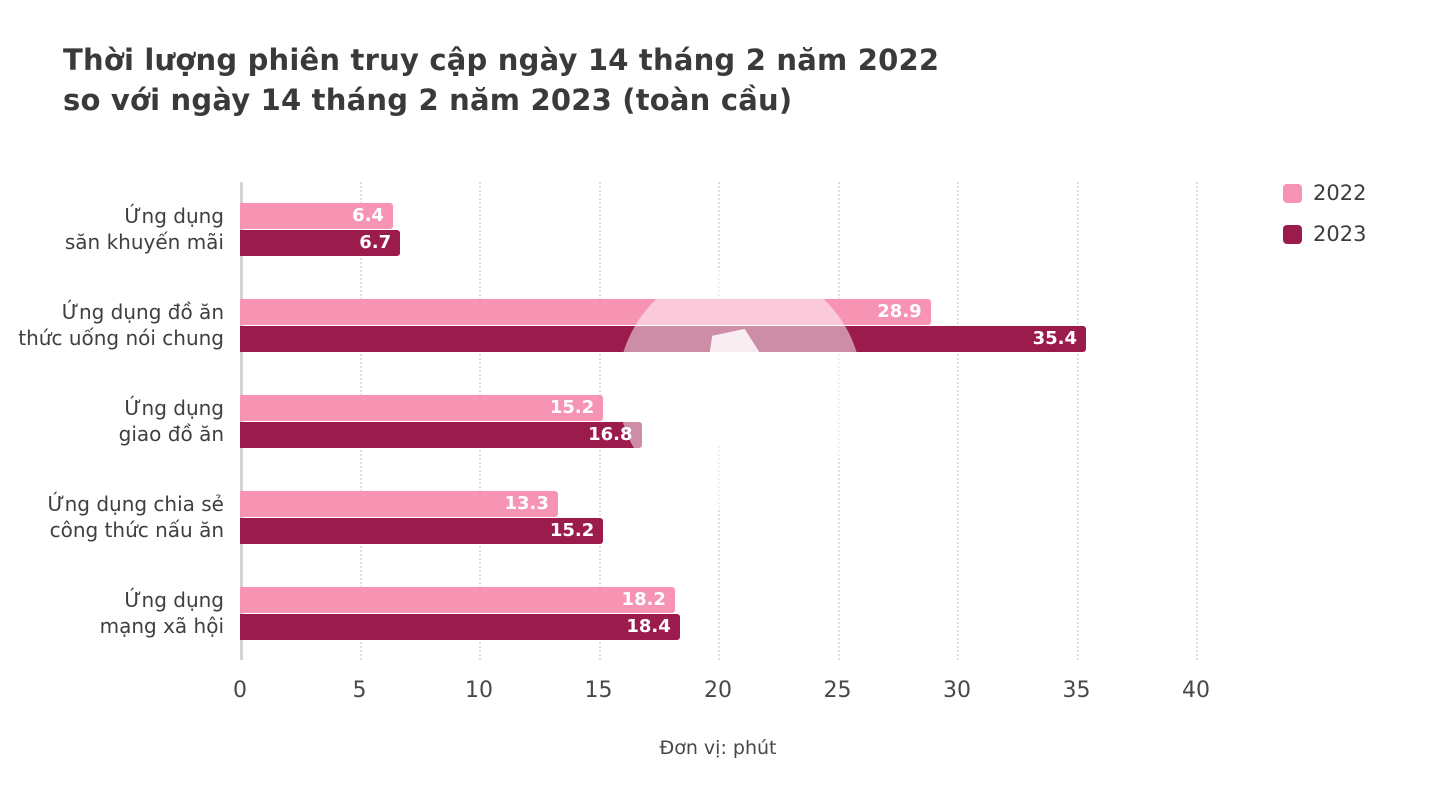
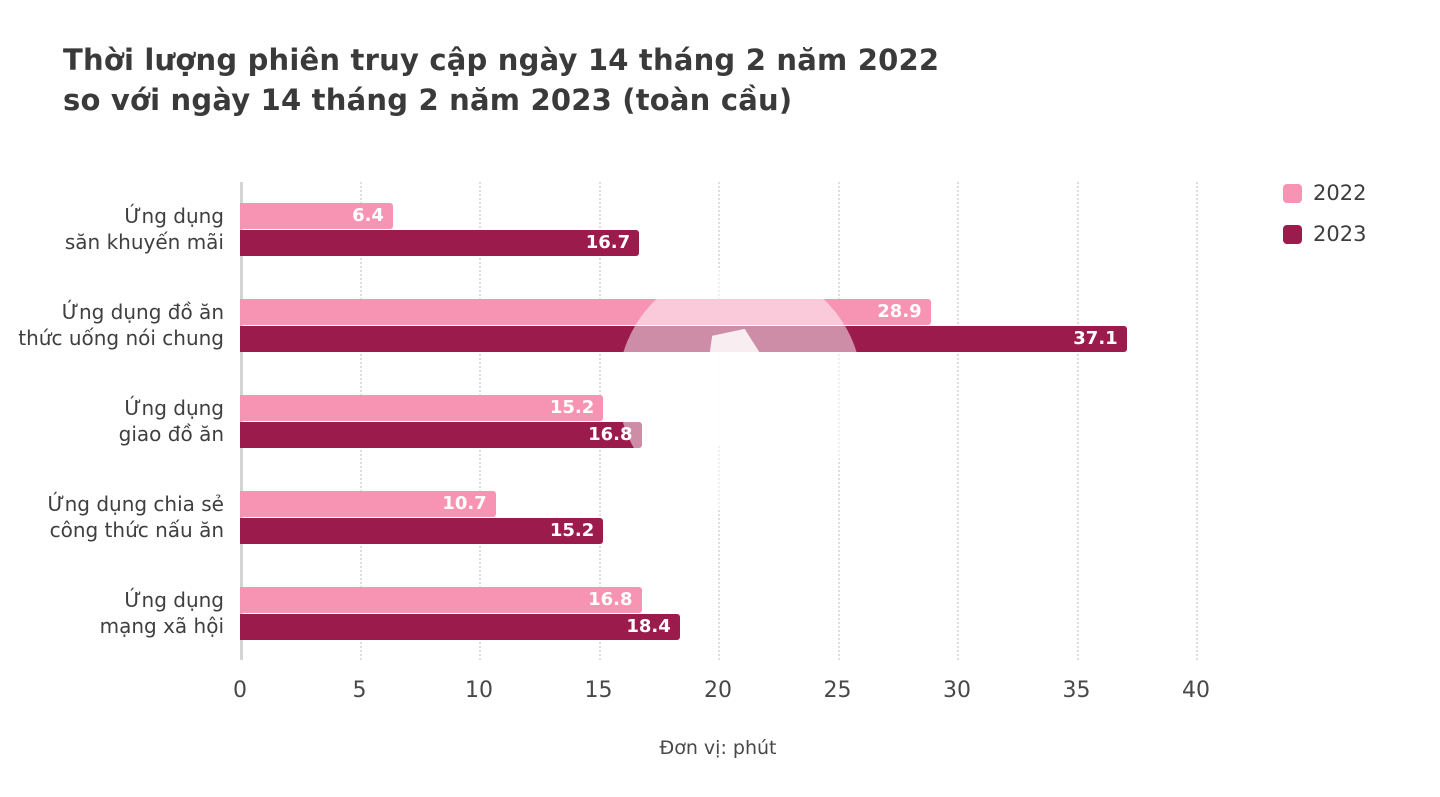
2023/Ứng dụng săn khuyến mãi: 6.7 -> 16.7
2023/Ứng dụng đồ ăn thức uống nói chung: 35.4 -> 37.1
2022/Ứng dụng chia sẻ công thức nấu ăn: 13.3 -> 10.7
2022/Ứng dụng mạng xã hội: 18.2 -> 16.8
